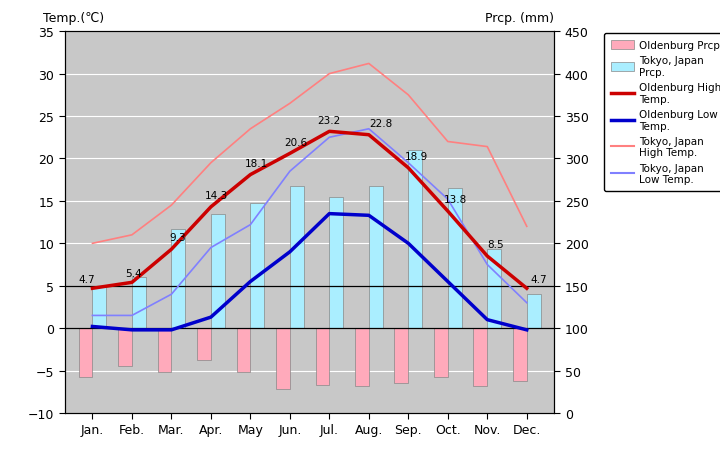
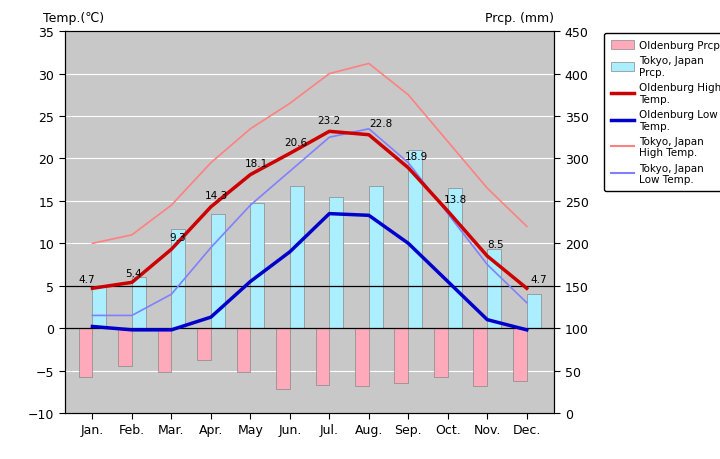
Tokyo, Japan Low Temp./May: 12.2 -> 14.5
Tokyo, Japan Low Temp./Oct.: 15.2 -> 13.5
Tokyo, Japan High Temp./Nov.: 21.4 -> 16.5
